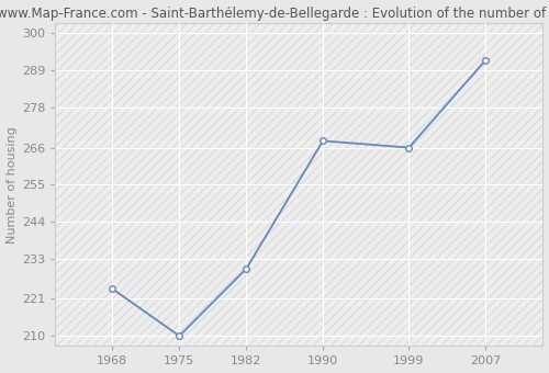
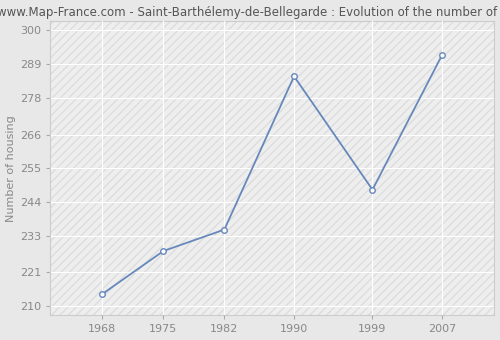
1968: 224 -> 214
1975: 210 -> 228
1982: 230 -> 235
1990: 268 -> 285
1999: 266 -> 248
